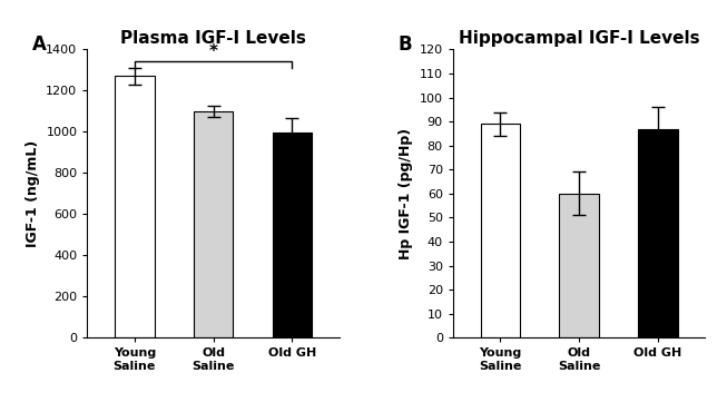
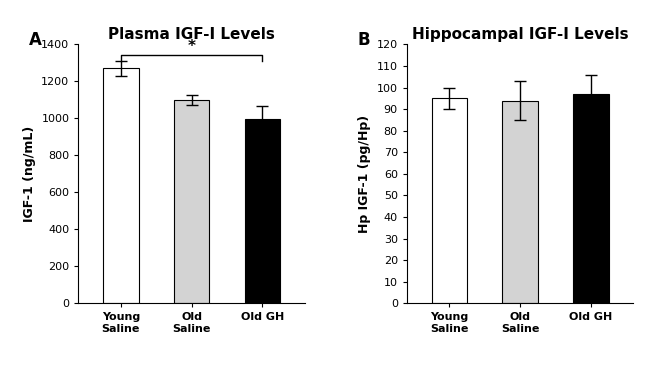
Hippocampal IGF-I Levels/Young Saline: 89 -> 95
Hippocampal IGF-I Levels/Old Saline: 60 -> 94
Hippocampal IGF-I Levels/Old GH: 87 -> 97
